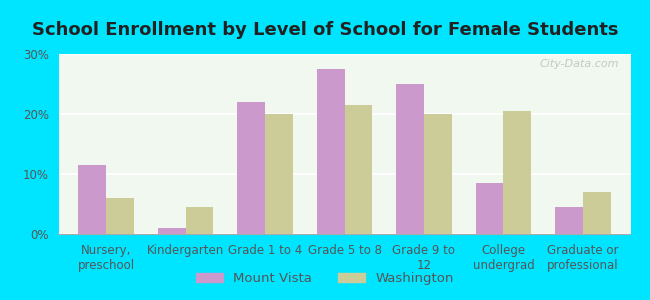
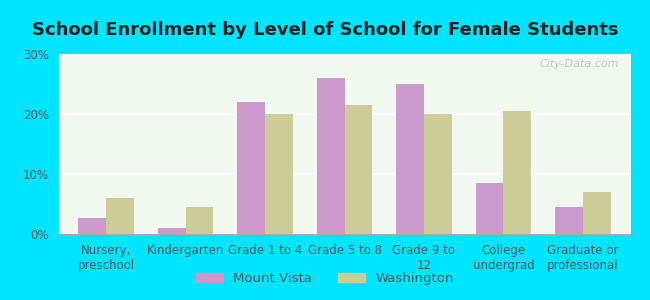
Mount Vista/Nursery, preschool: 11.5% -> 2.6%
Mount Vista/Grade 5 to 8: 27.5% -> 26.0%
